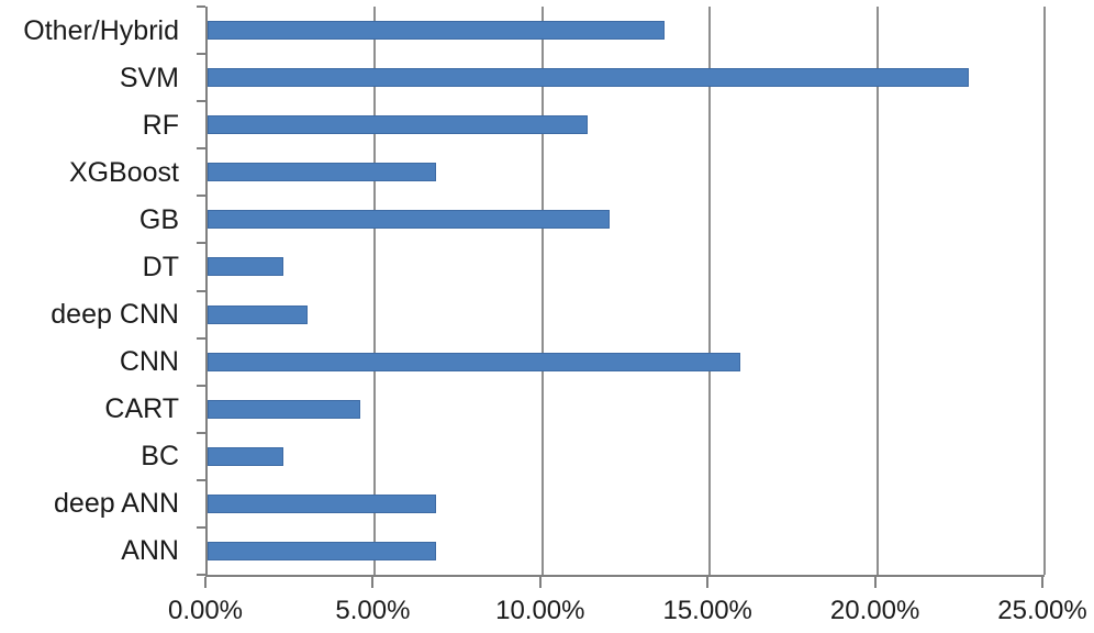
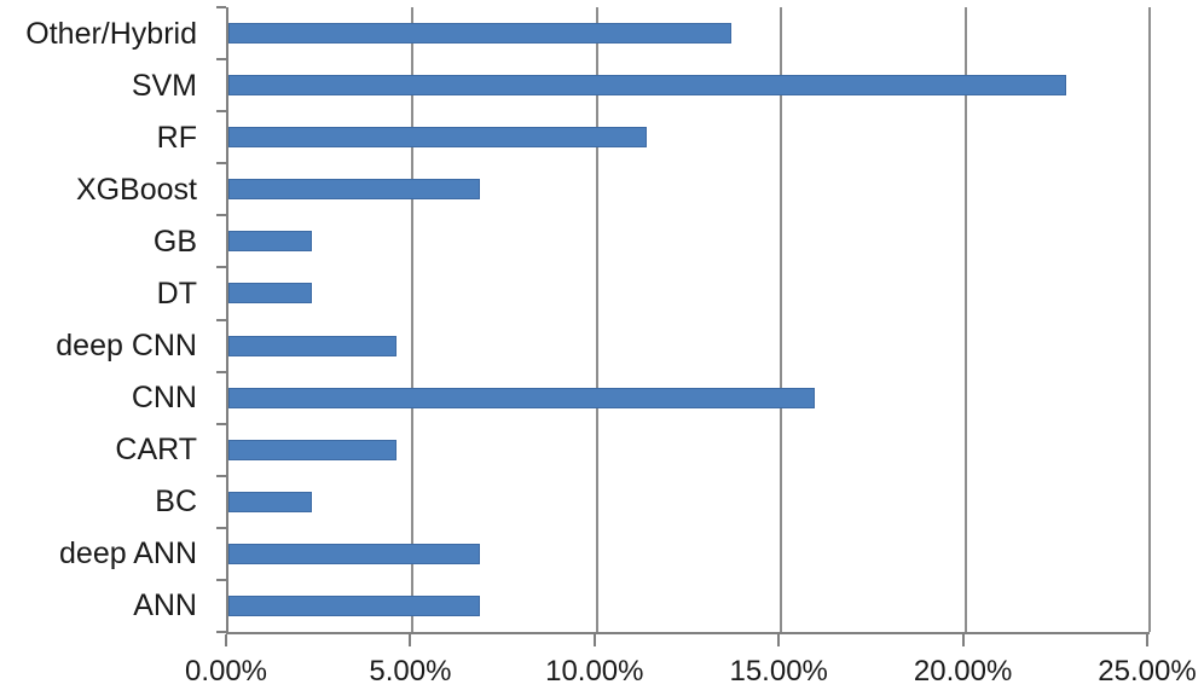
GB: 12.0% -> 2.3%
deep CNN: 3.0% -> 4.5%
